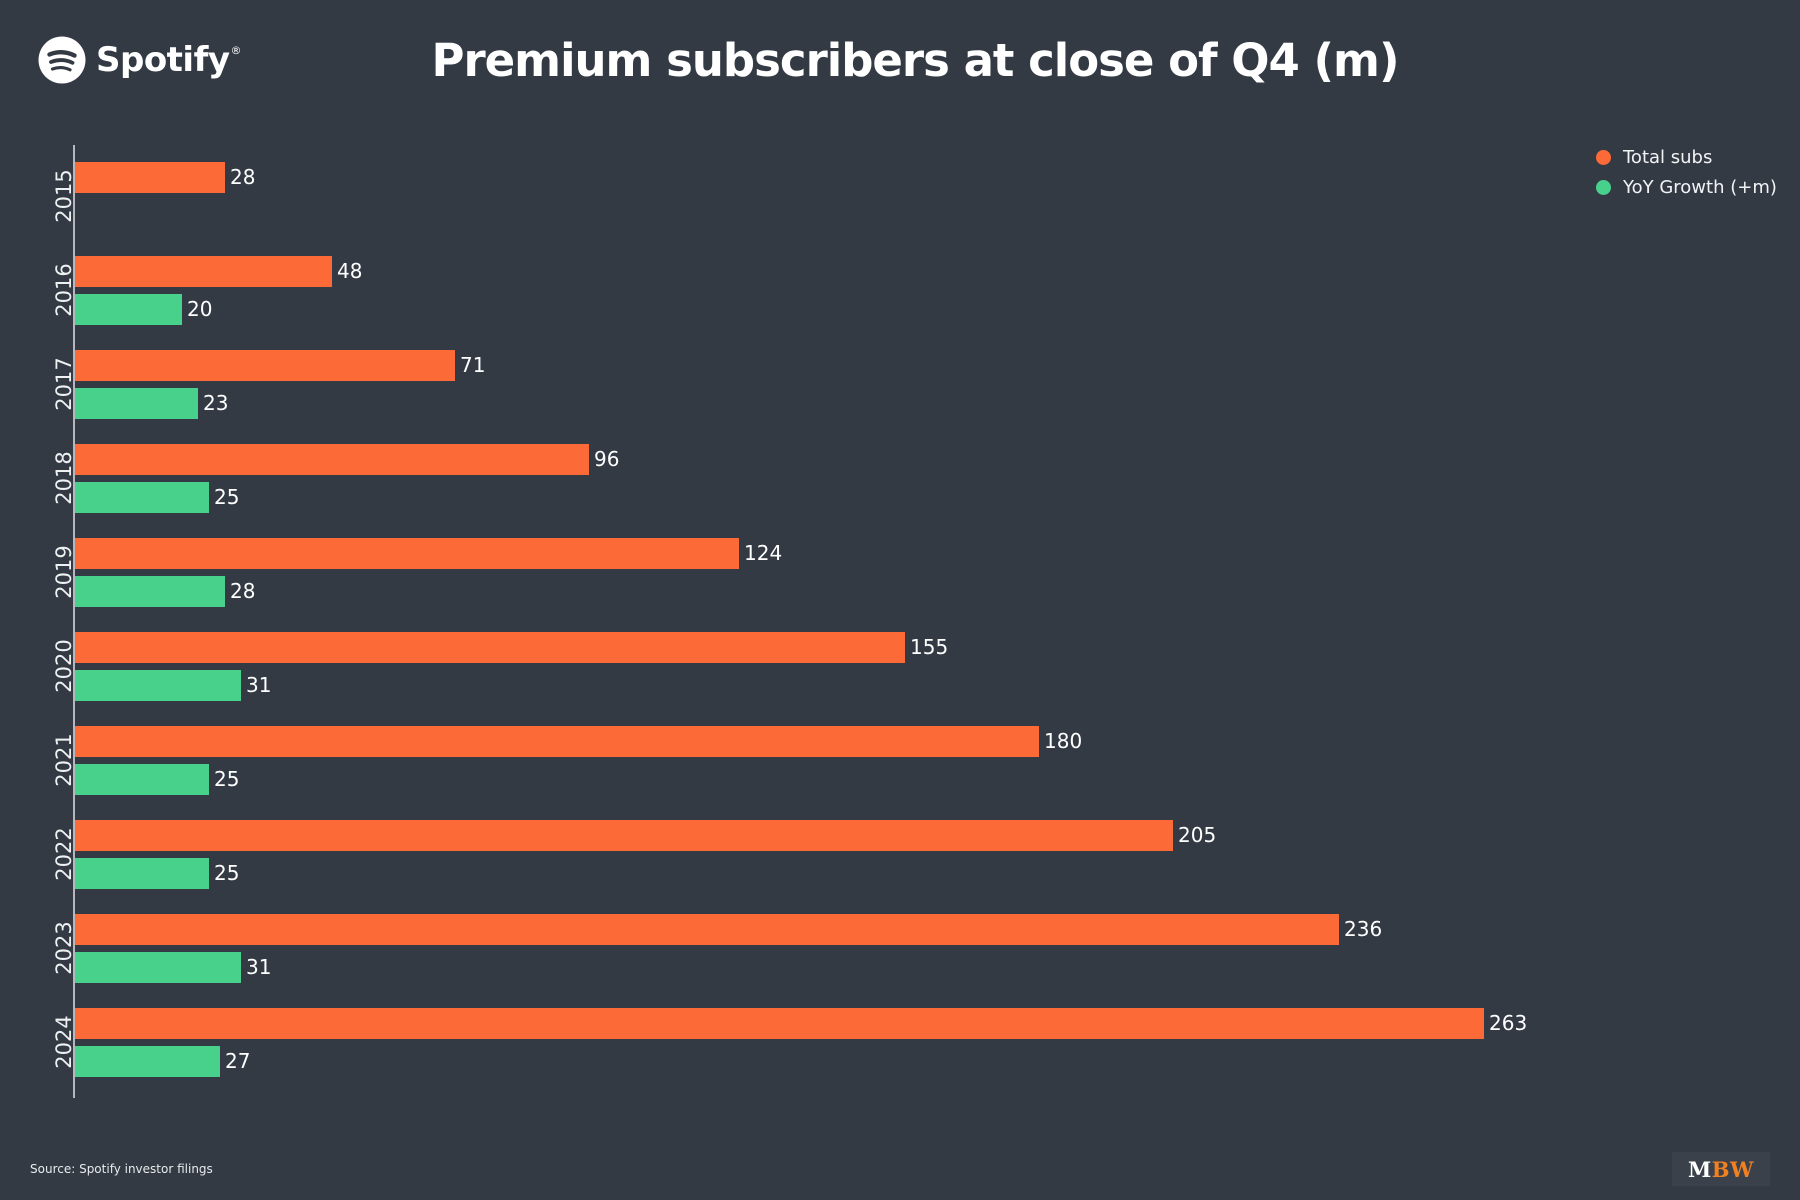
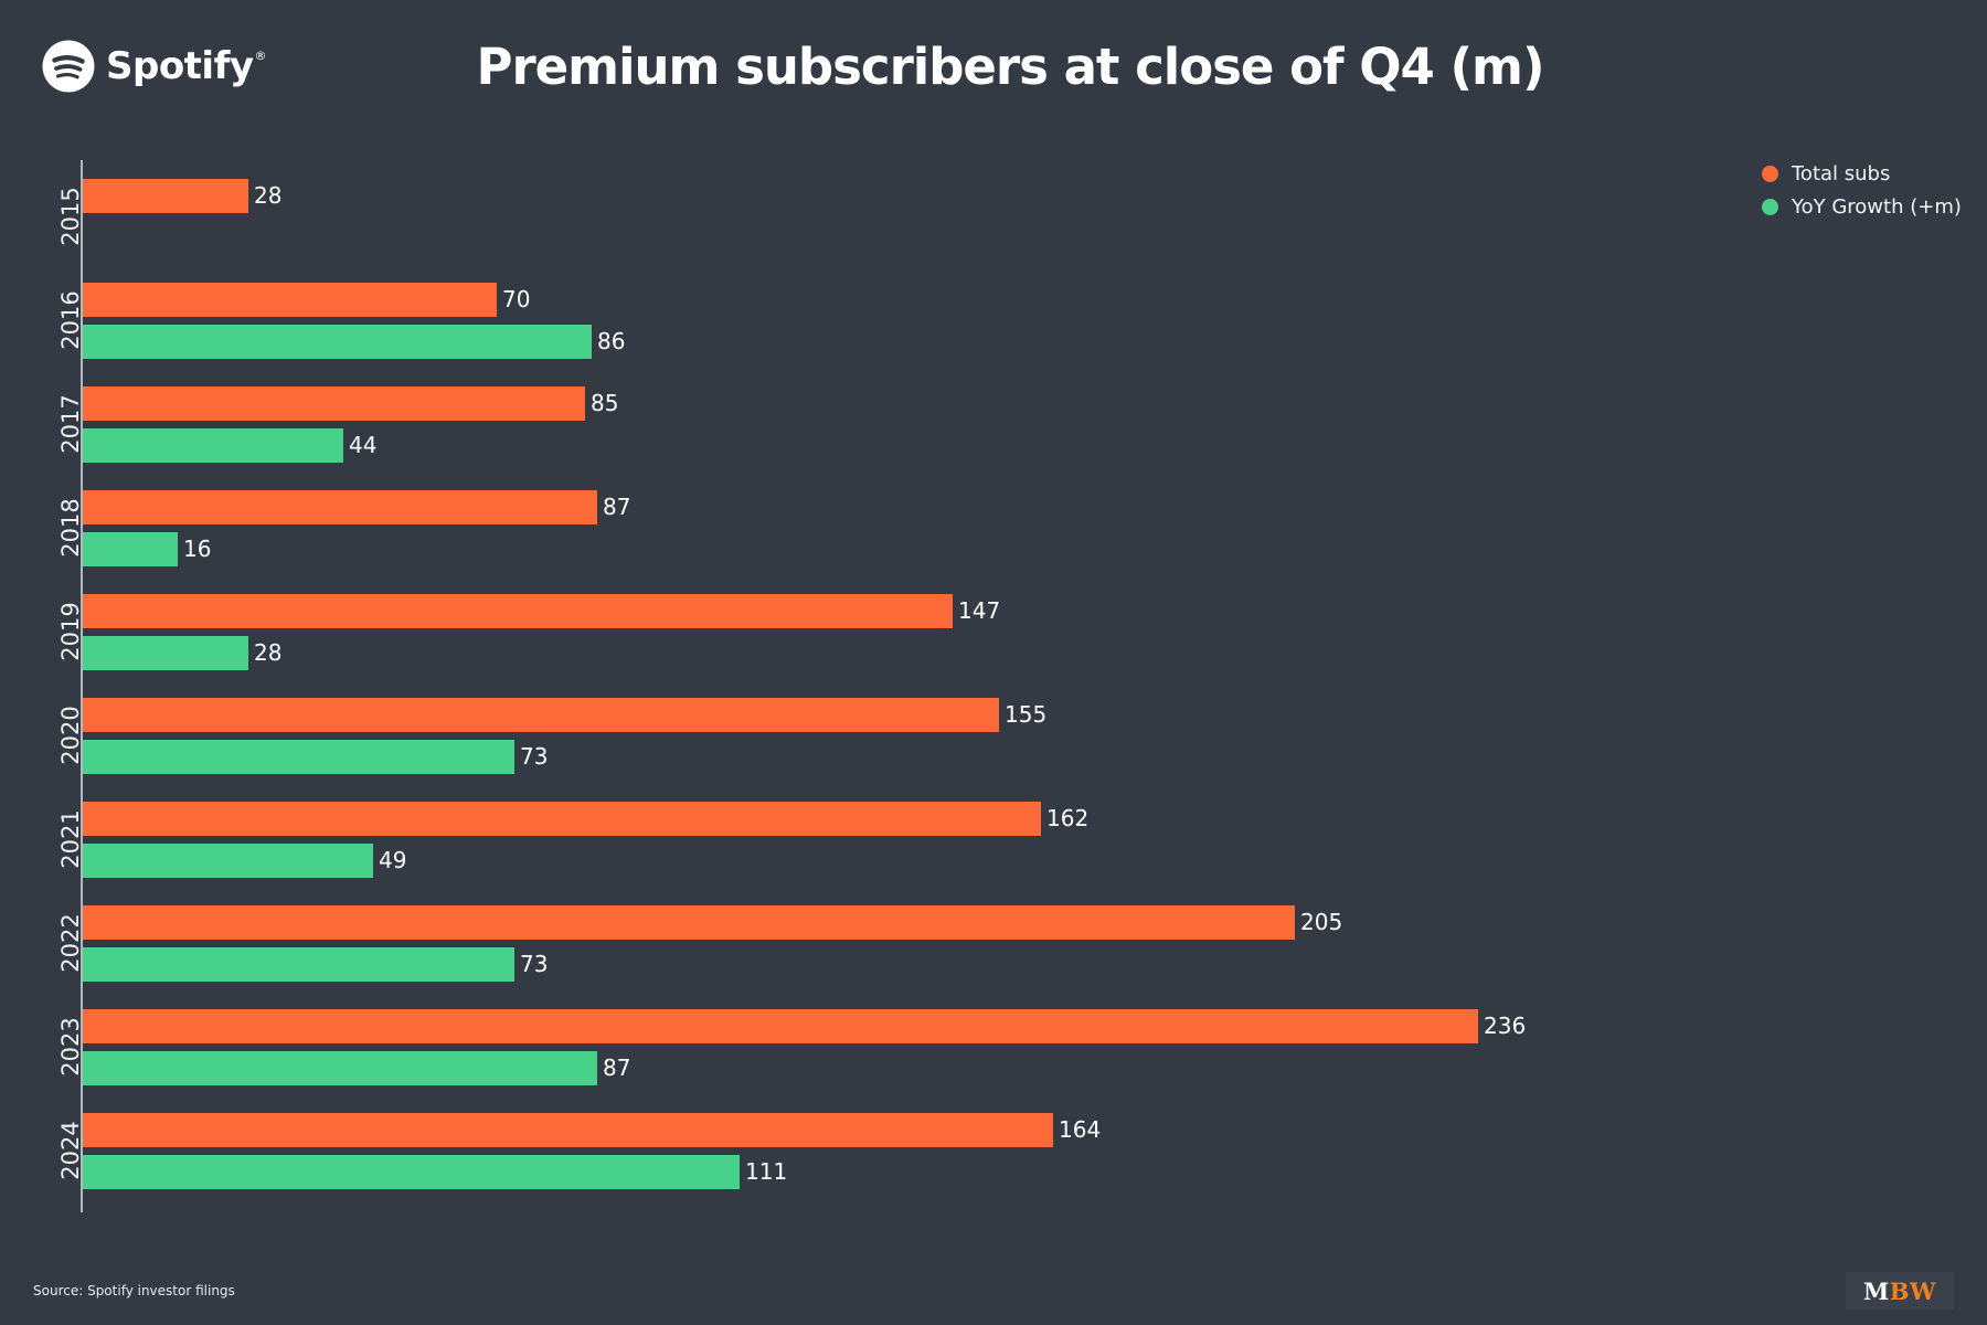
Total subs/2016: 48 -> 70
YoY Growth (+m)/2016: 20 -> 86
Total subs/2017: 71 -> 85
YoY Growth (+m)/2017: 23 -> 44
Total subs/2018: 96 -> 87
YoY Growth (+m)/2018: 25 -> 16
Total subs/2019: 124 -> 147
YoY Growth (+m)/2020: 31 -> 73
Total subs/2021: 180 -> 162
YoY Growth (+m)/2021: 25 -> 49
YoY Growth (+m)/2022: 25 -> 73
YoY Growth (+m)/2023: 31 -> 87
Total subs/2024: 263 -> 164
YoY Growth (+m)/2024: 27 -> 111
